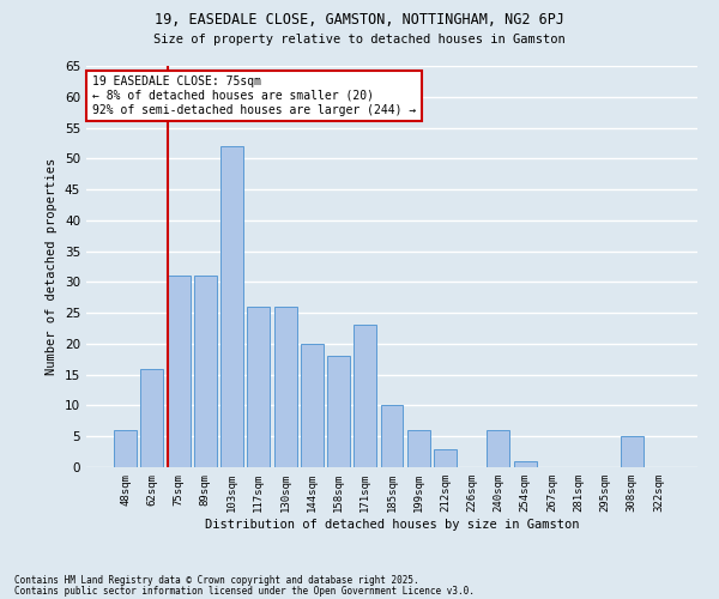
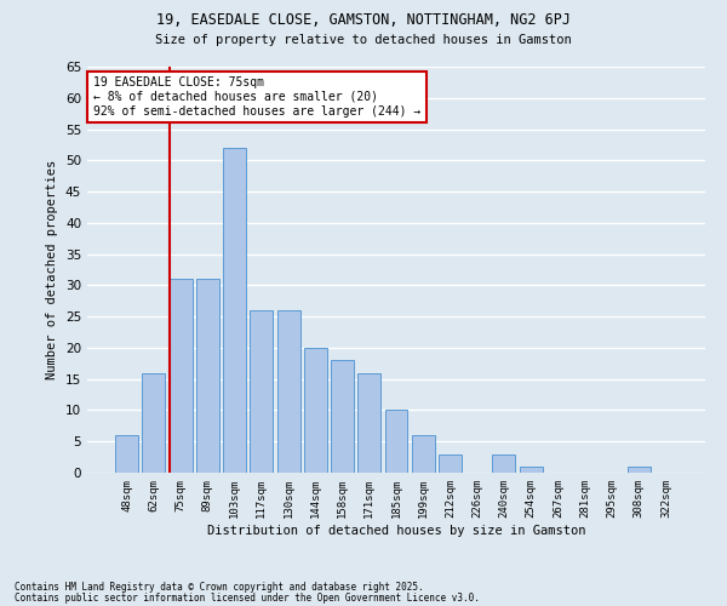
171sqm: 23 -> 16
240sqm: 6 -> 3
308sqm: 5 -> 1
